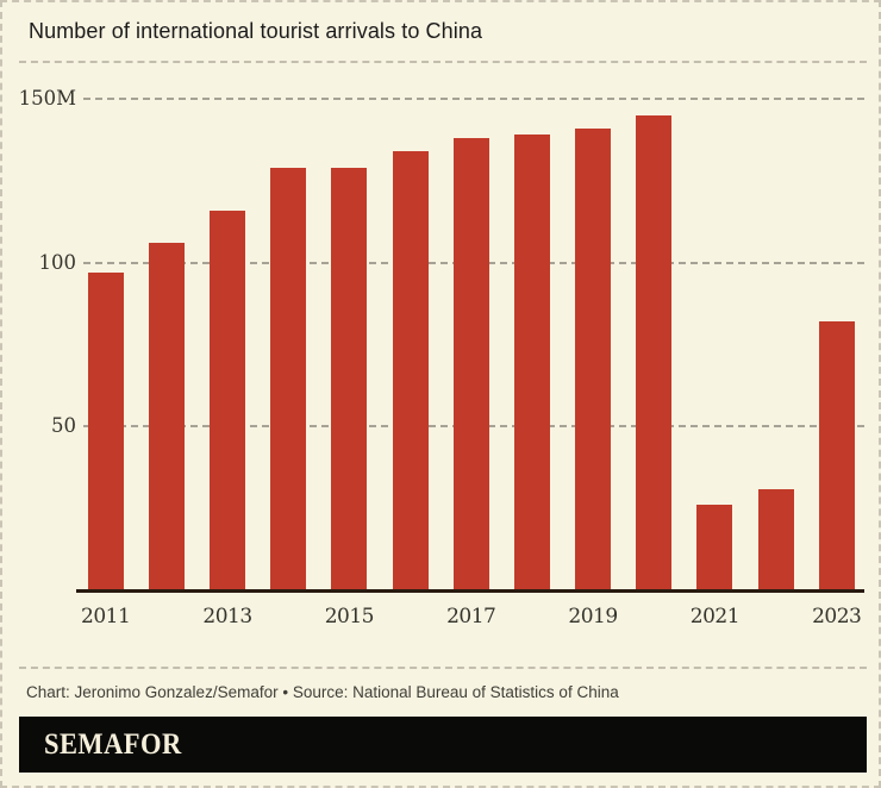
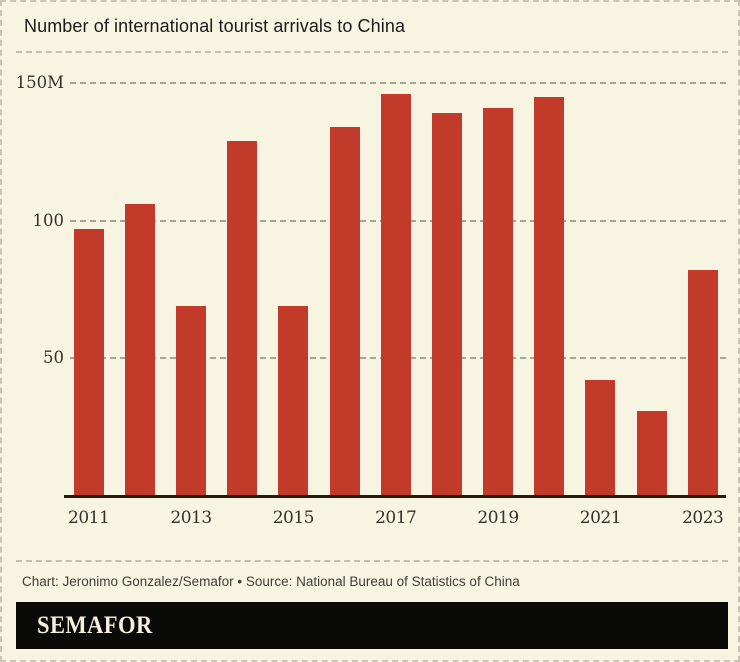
2013: 116M -> 69M
2015: 129M -> 69M
2017: 138M -> 146M
2021: 26M -> 42M
